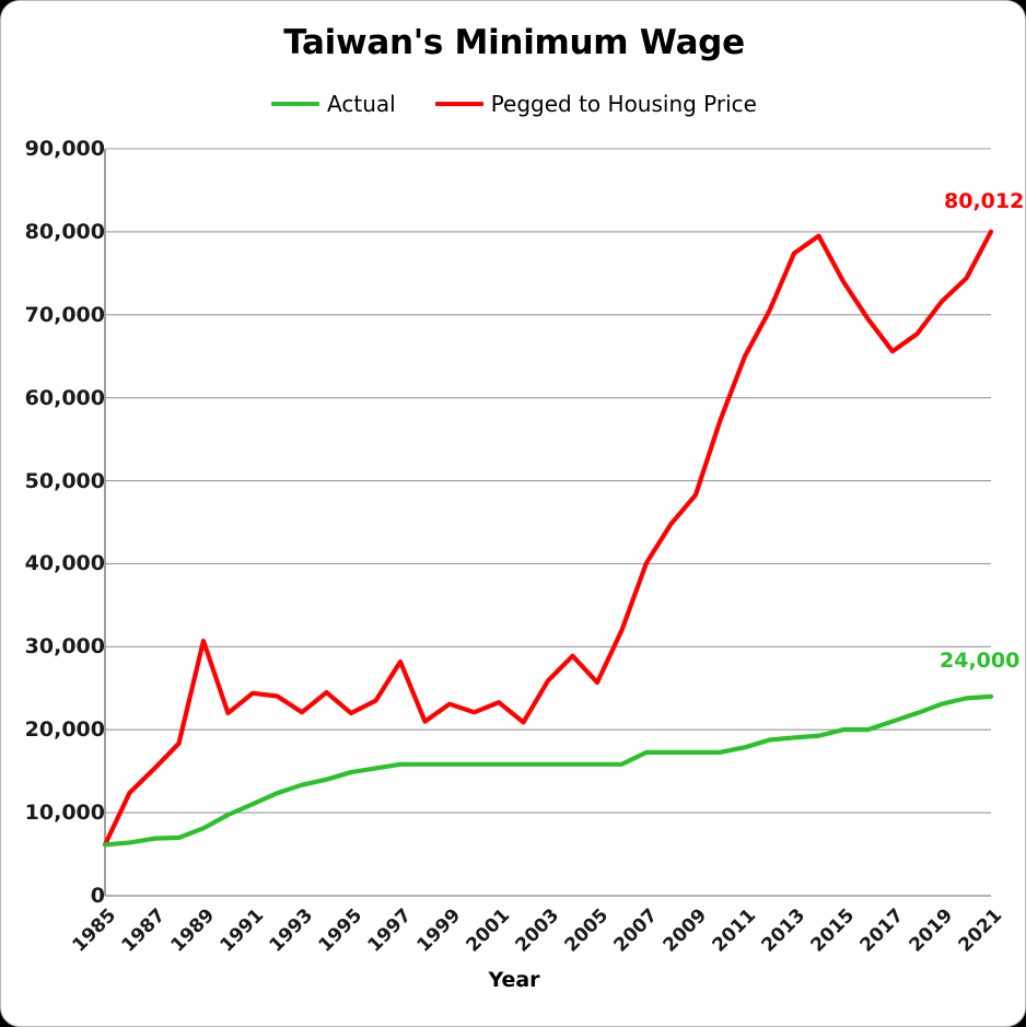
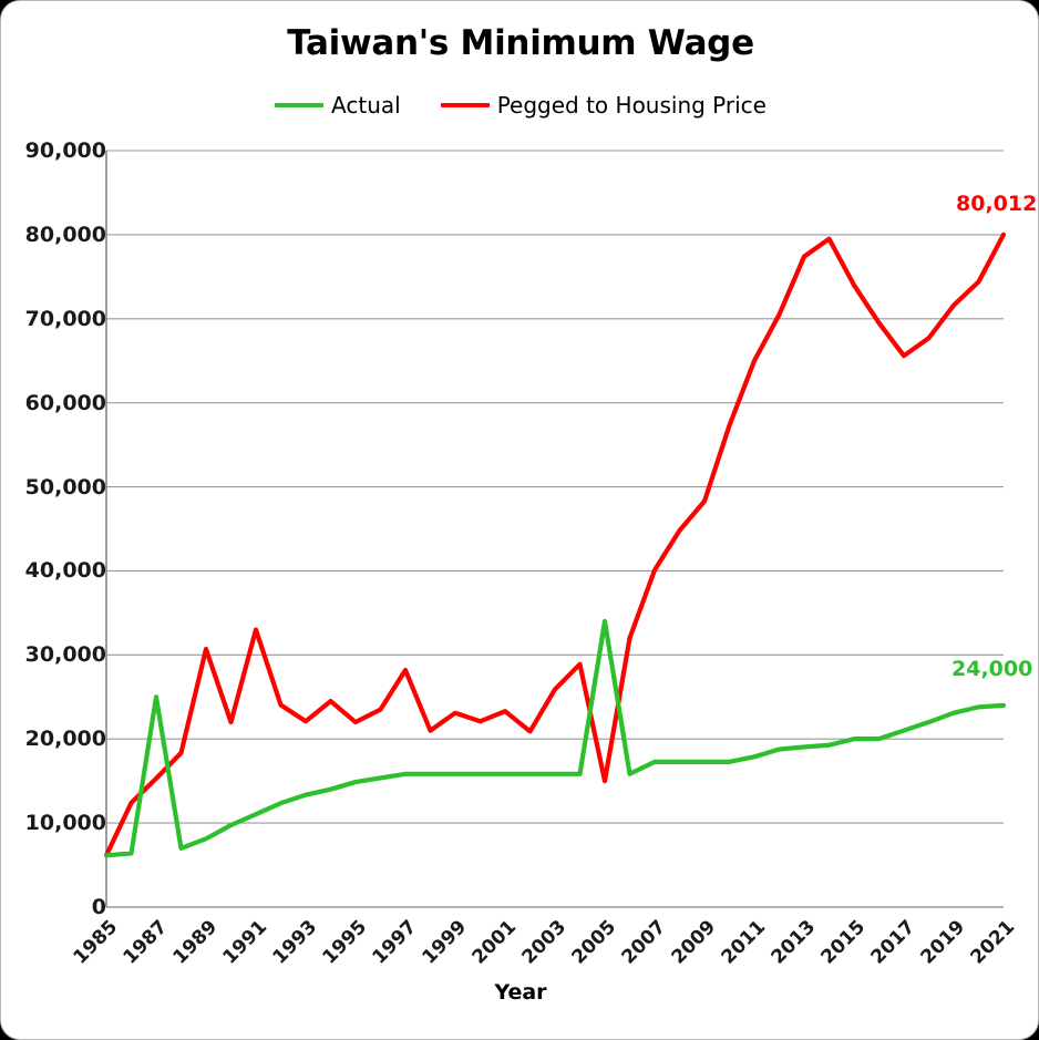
Actual/1987: 7000 -> 25000
Pegged to Housing Price/1991: 24000 -> 33000
Actual/2005: 16000 -> 34000
Pegged to Housing Price/2005: 26000 -> 15000
